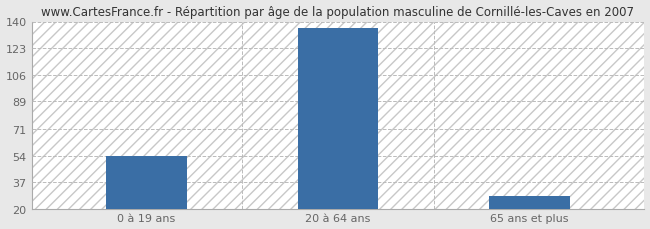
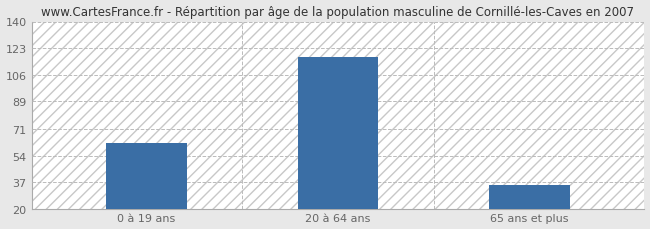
0 à 19 ans: 54 -> 62
20 à 64 ans: 136 -> 117
65 ans et plus: 28 -> 35
